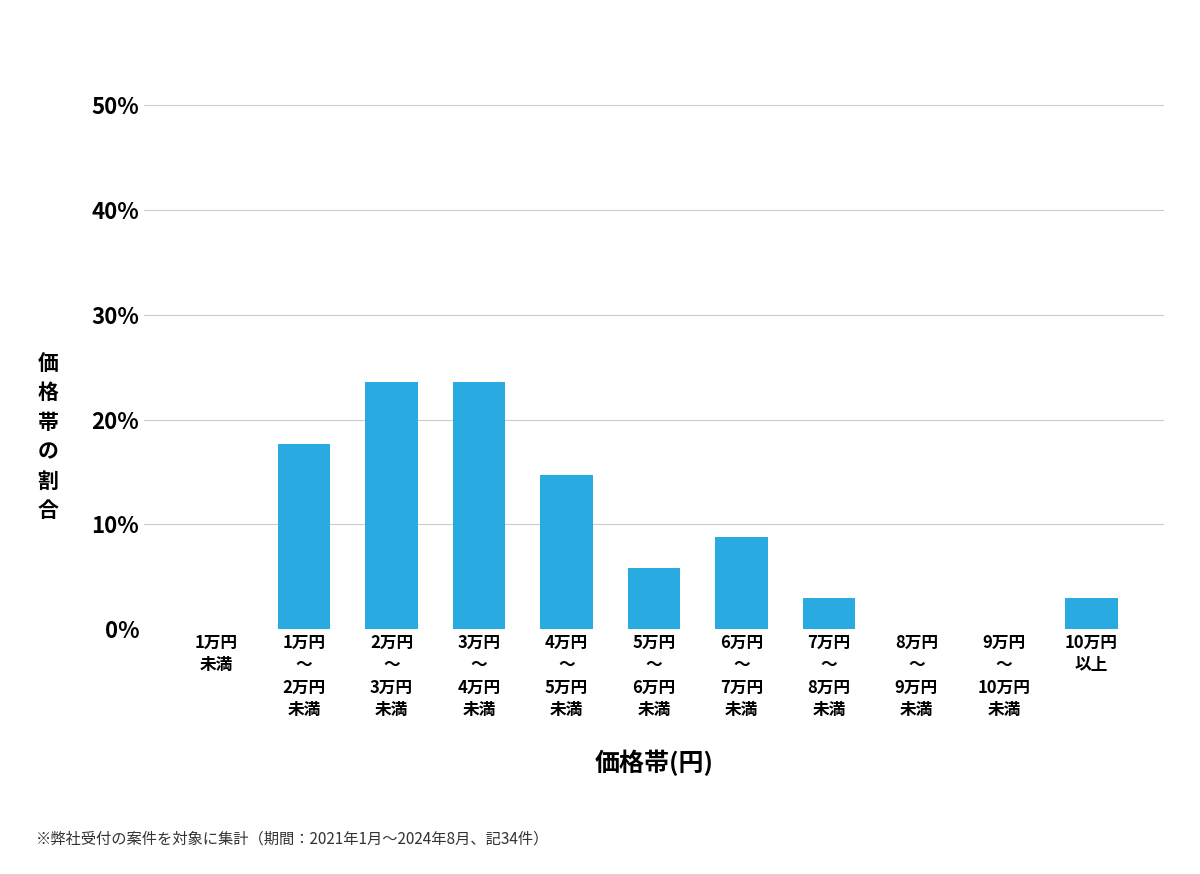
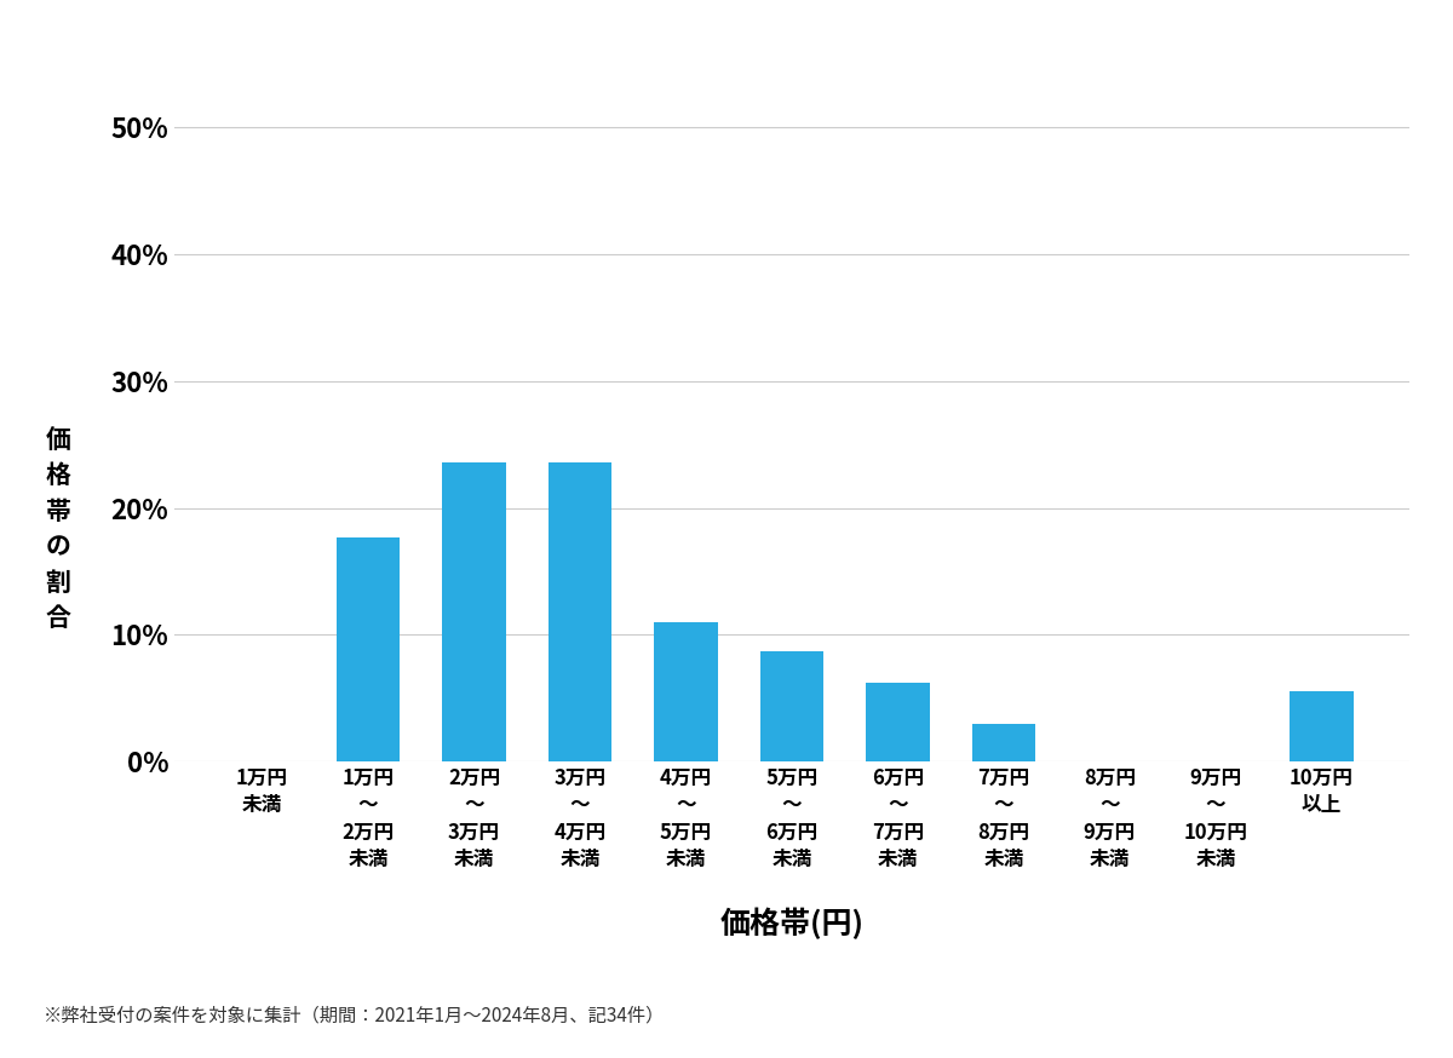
4万円 ～ 5万円 未満: 14.7% -> 11.0%
5万円 ～ 6万円 未満: 5.9% -> 8.7%
6万円 ～ 7万円 未満: 8.8% -> 6.2%
10万円 以上: 2.9% -> 5.6%
